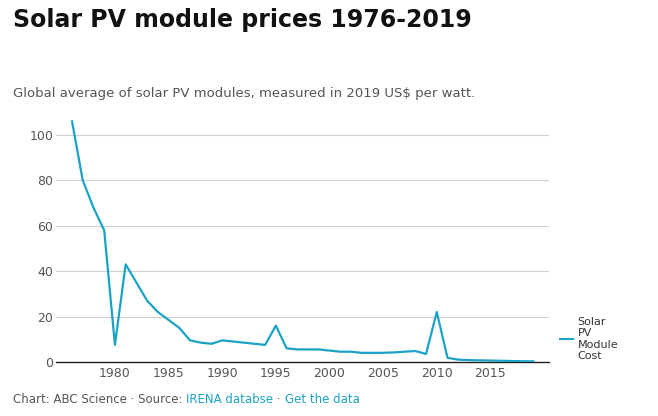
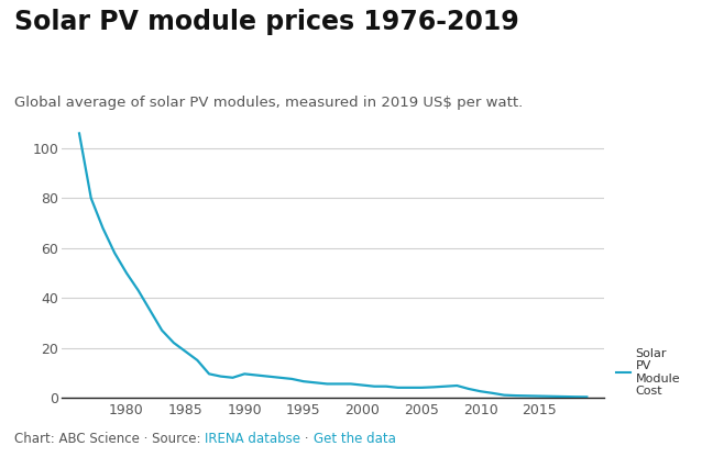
1980: 7.5 -> 50.0
1995: 16.0 -> 6.5
2010: 22.0 -> 2.5
